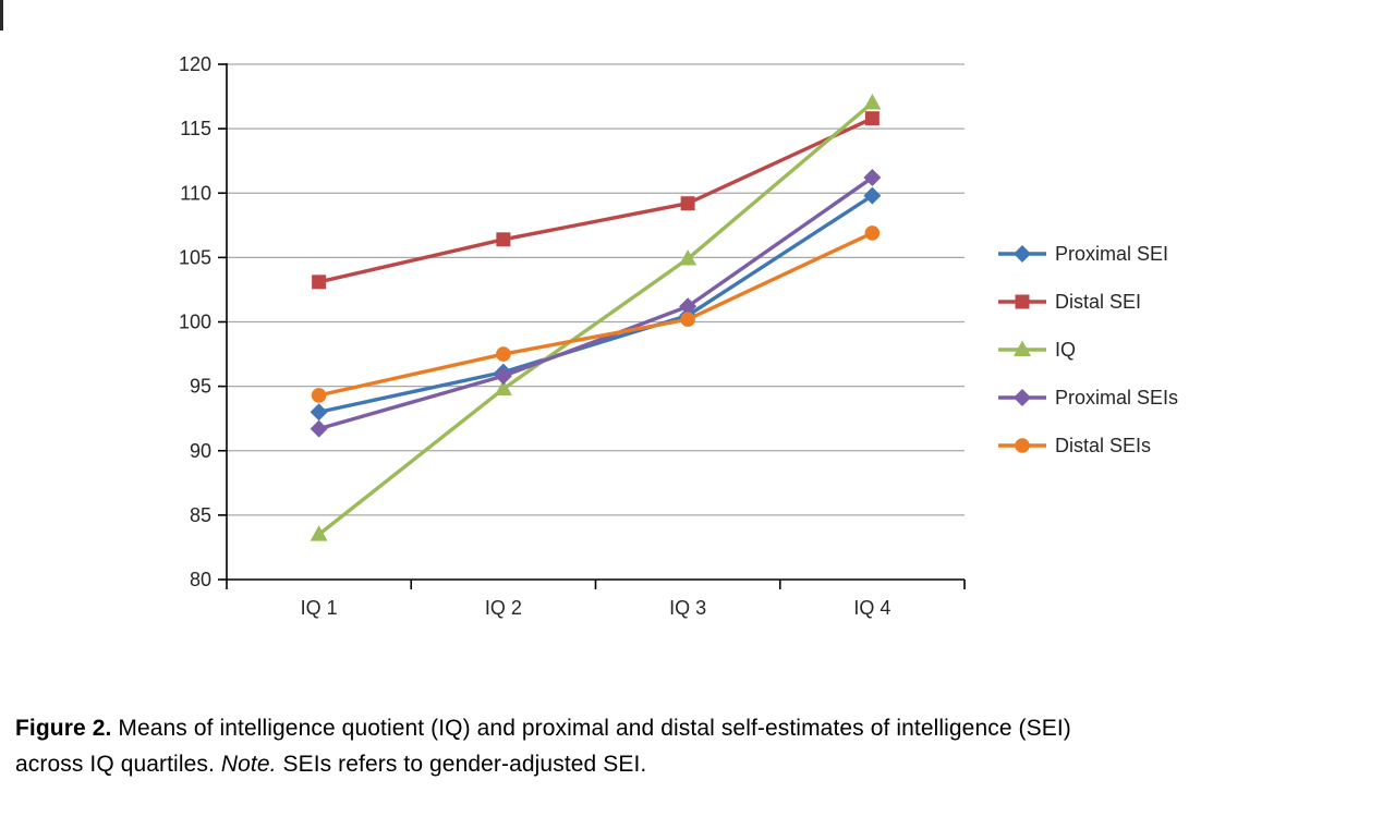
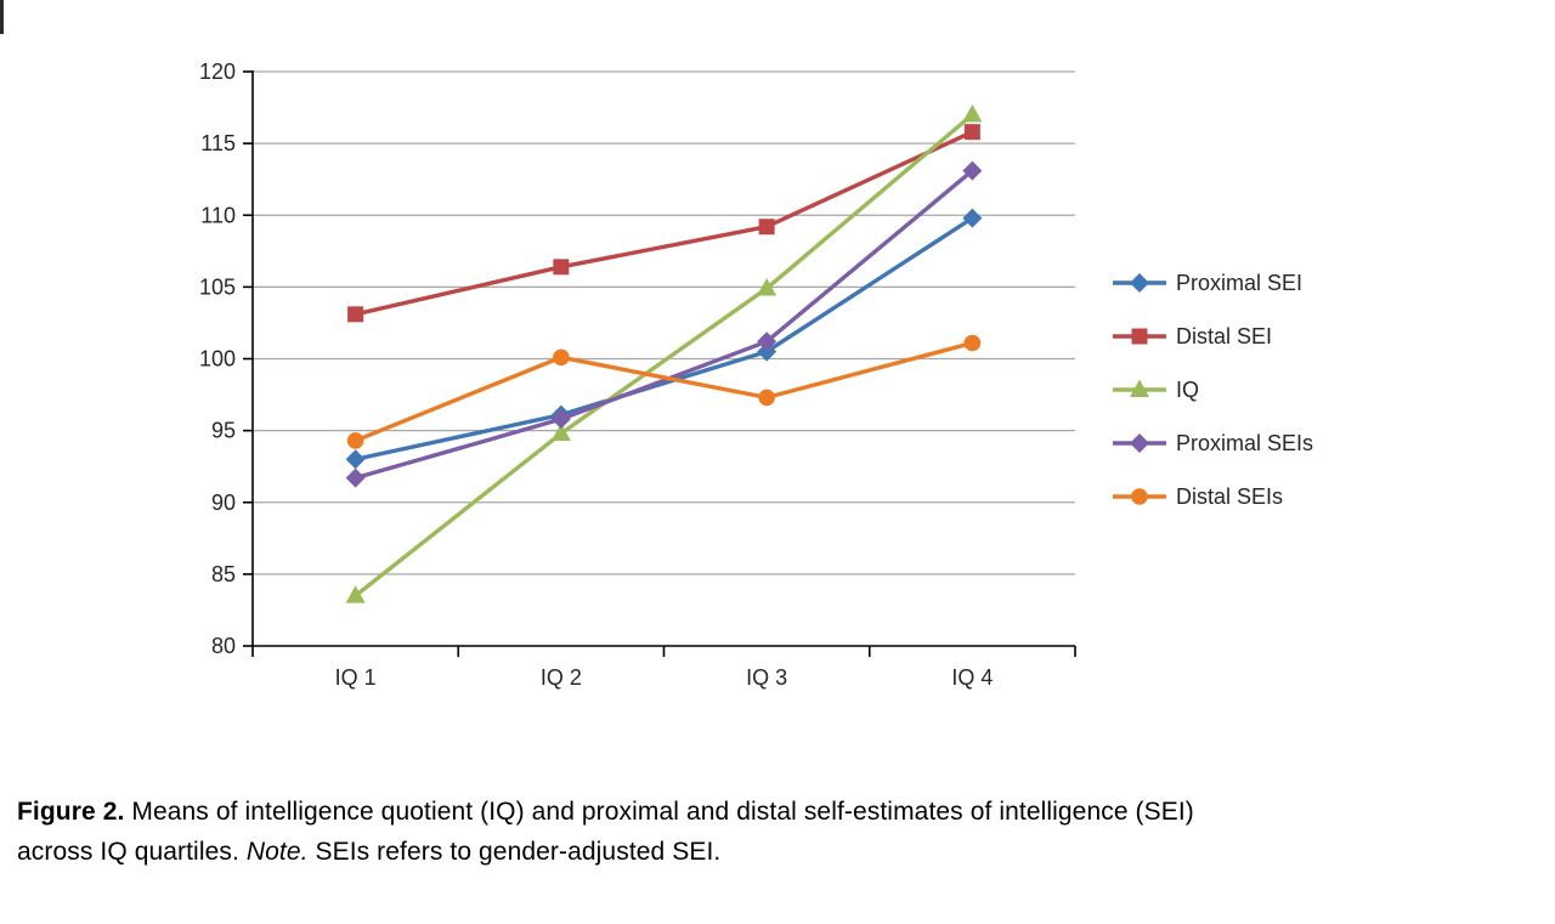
Distal SEIs/IQ 2: 97.5 -> 100.1
Distal SEIs/IQ 3: 100.2 -> 97.3
Proximal SEIs/IQ 4: 111.2 -> 113.1
Distal SEIs/IQ 4: 106.9 -> 101.1
